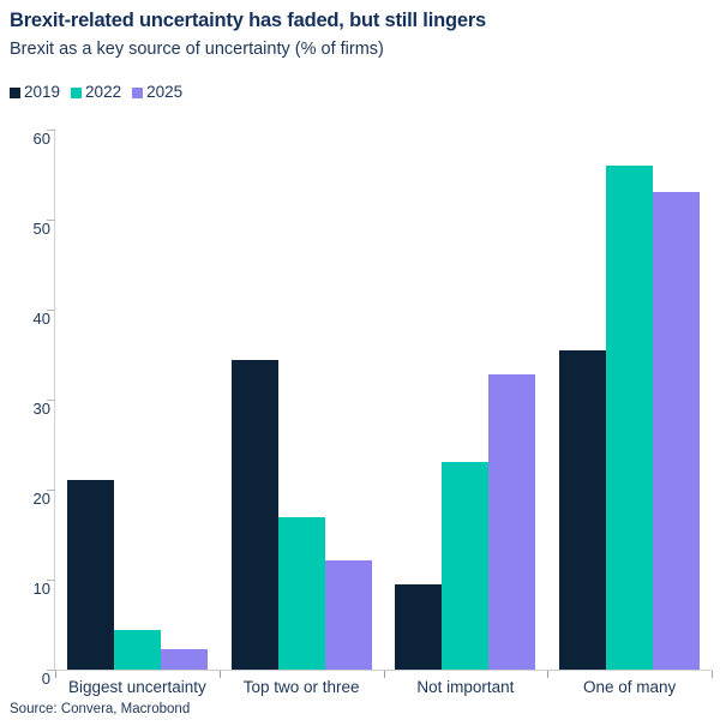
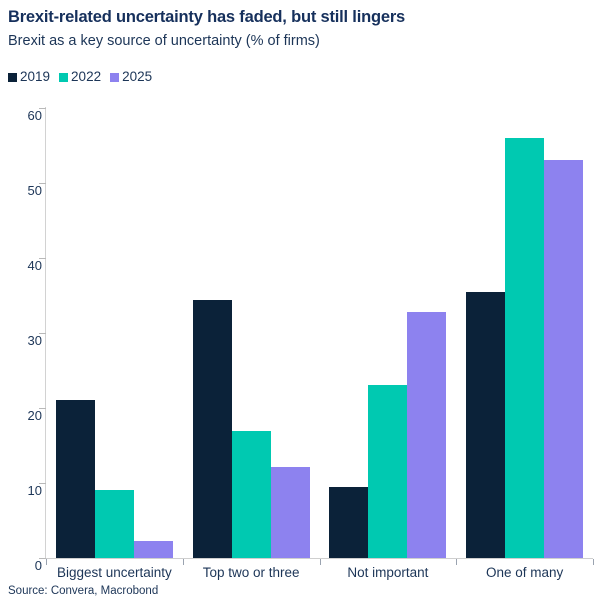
2022/Biggest uncertainty: 4 -> 9
